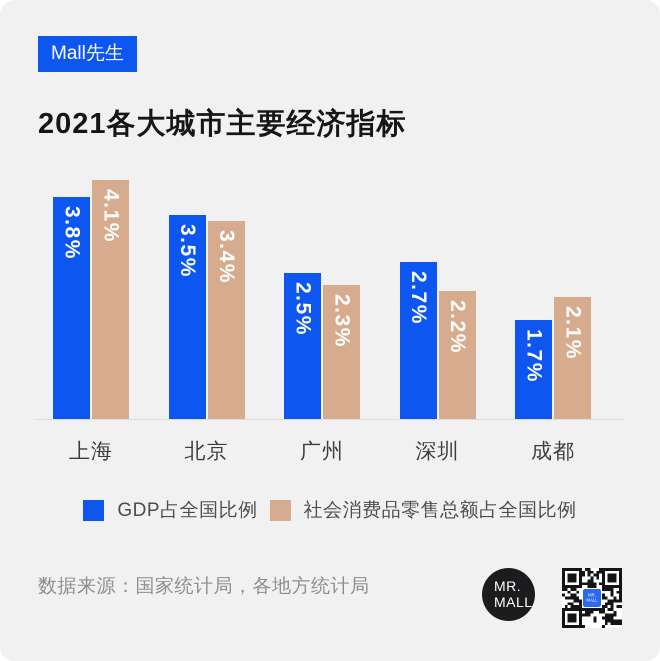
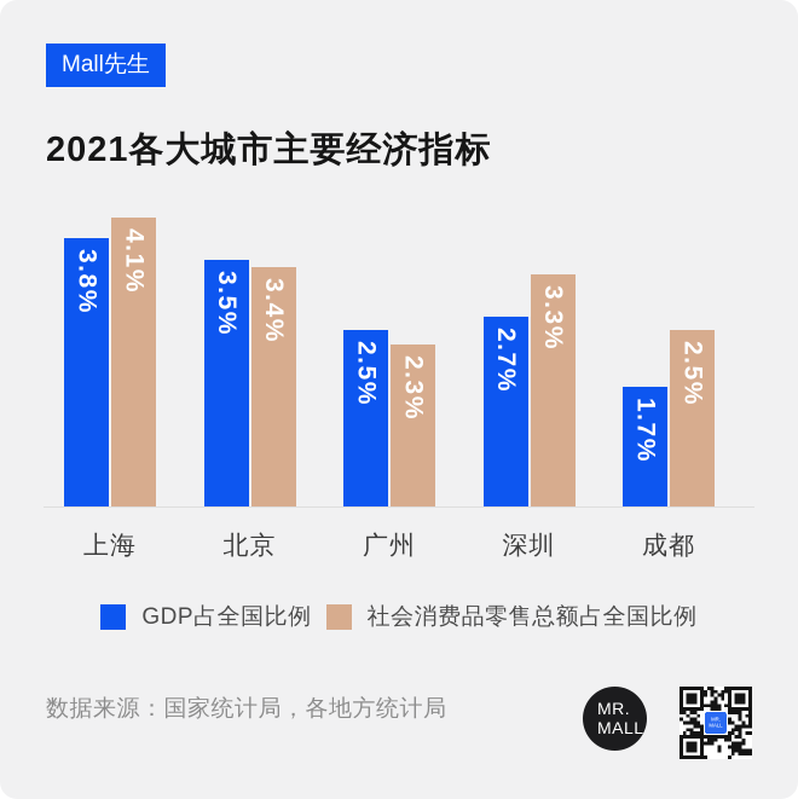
社会消费品零售总额占全国比例/深圳: 2.2% -> 3.3%
社会消费品零售总额占全国比例/成都: 2.1% -> 2.5%
